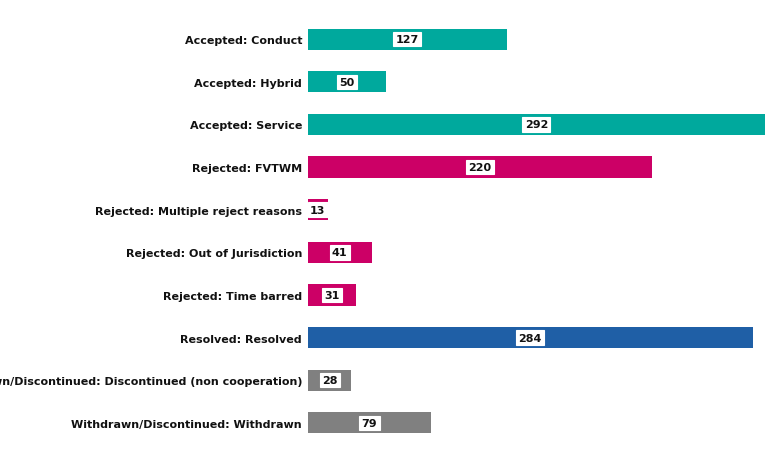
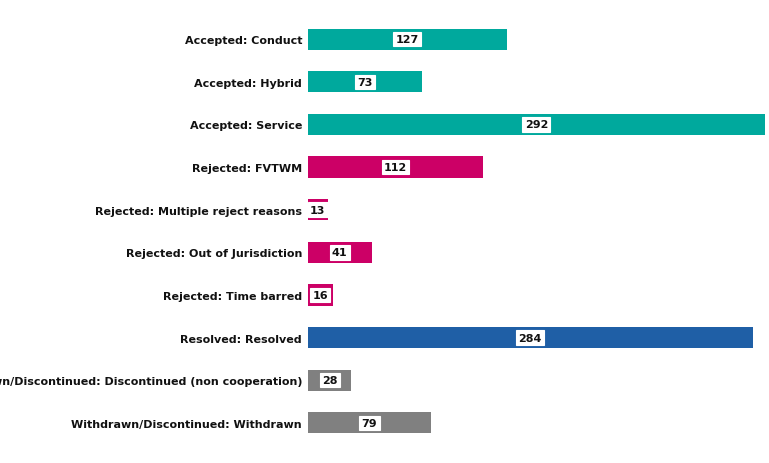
Accepted: Hybrid: 50 -> 73
Rejected: FVTWM: 220 -> 112
Rejected: Time barred: 31 -> 16
